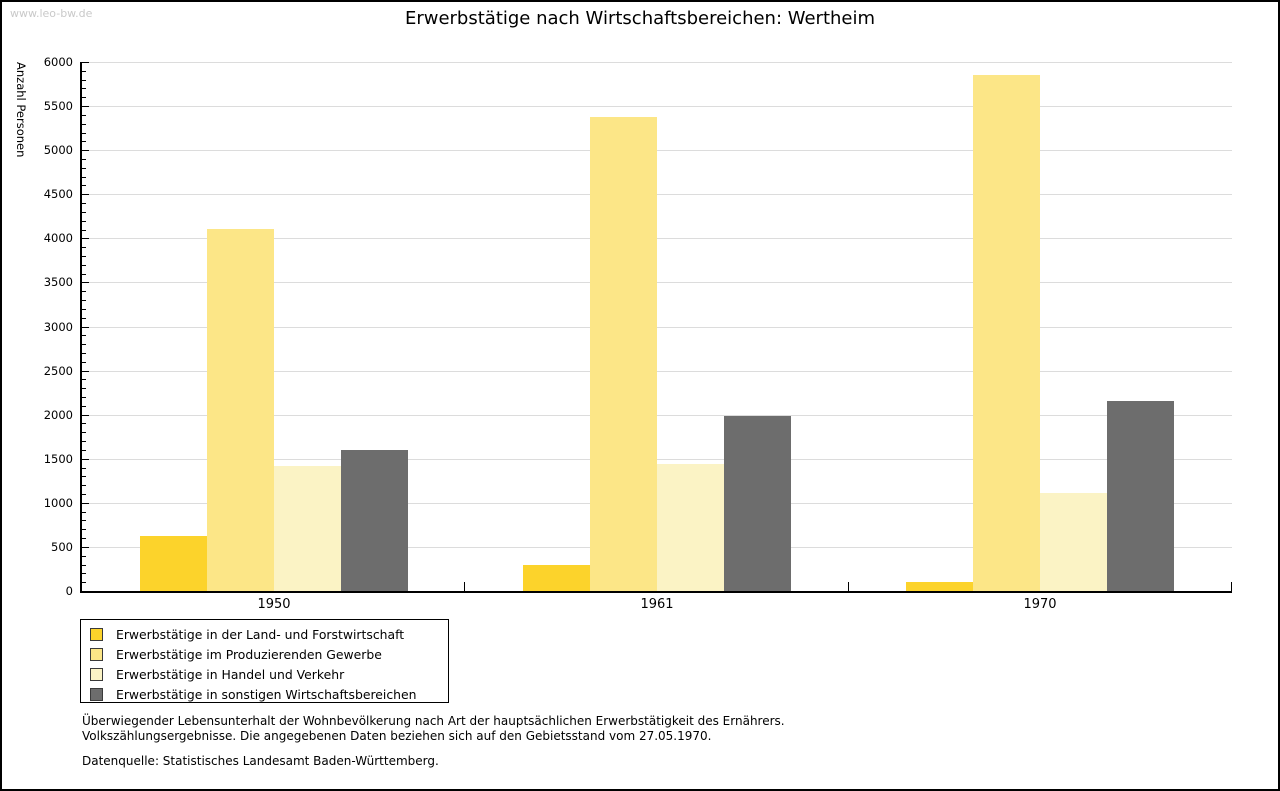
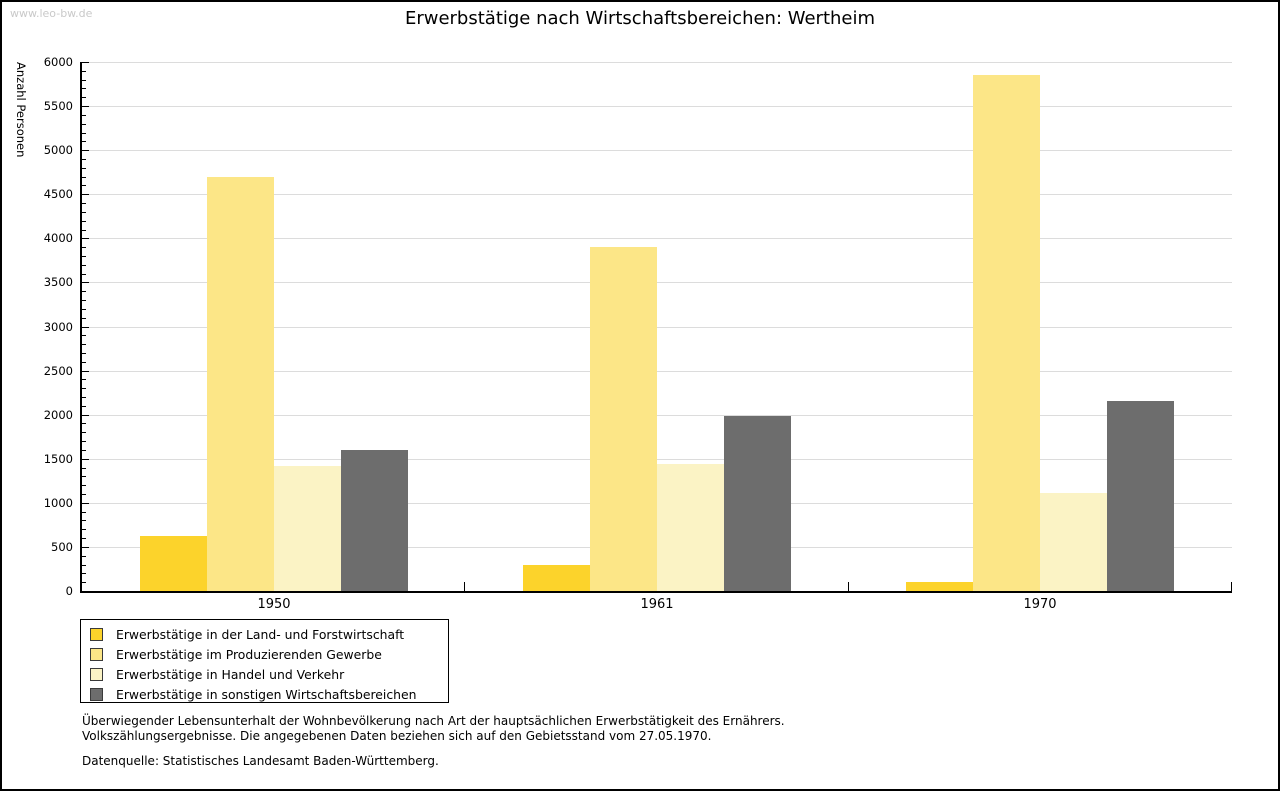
Erwerbstätige im Produzierenden Gewerbe/1950: 4100 -> 4700
Erwerbstätige im Produzierenden Gewerbe/1961: 5400 -> 3900
